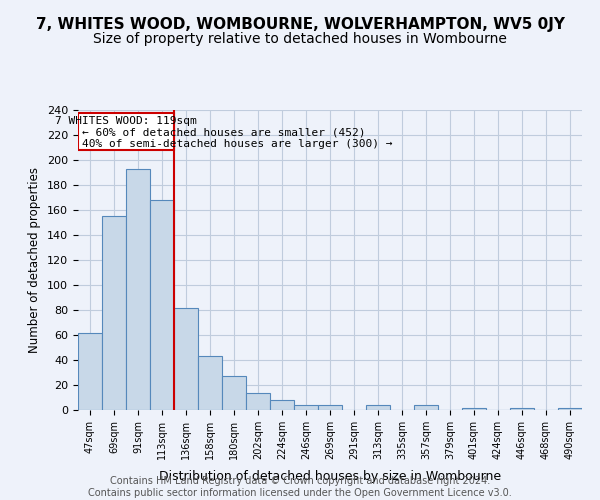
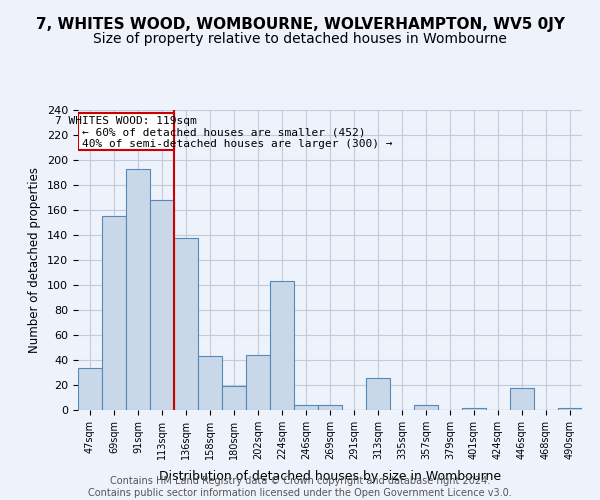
47sqm: 62 -> 34
136sqm: 82 -> 138
180sqm: 27 -> 19
202sqm: 14 -> 44
224sqm: 8 -> 103
313sqm: 4 -> 26
446sqm: 2 -> 18
